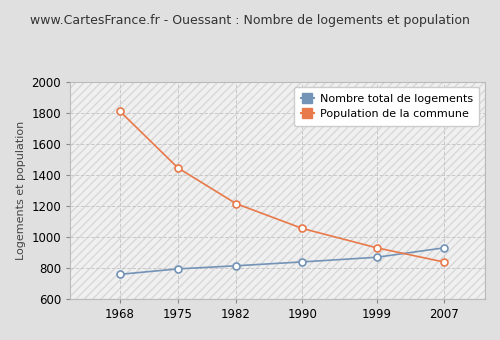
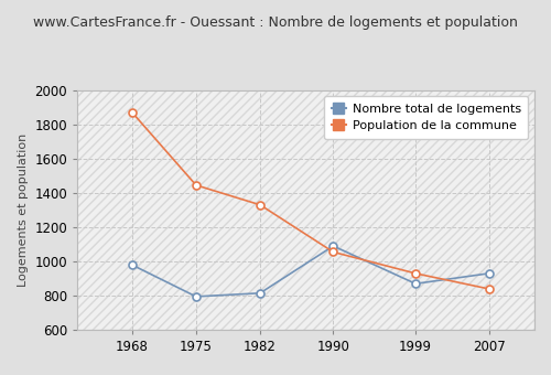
Nombre total de logements/1968: 760 -> 980
Population de la commune/1968: 1810 -> 1870
Population de la commune/1982: 1220 -> 1330
Nombre total de logements/1990: 840 -> 1090
